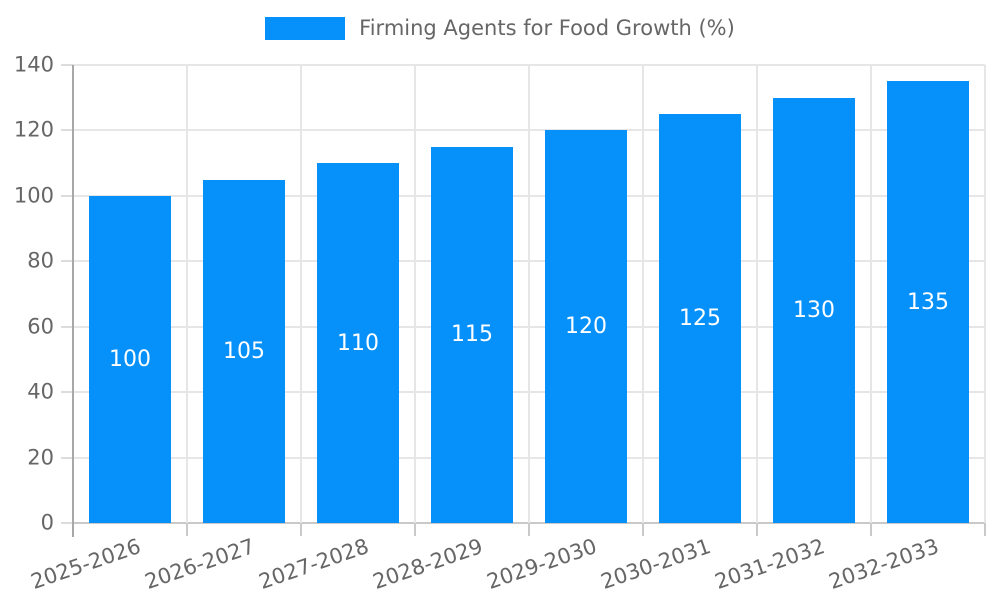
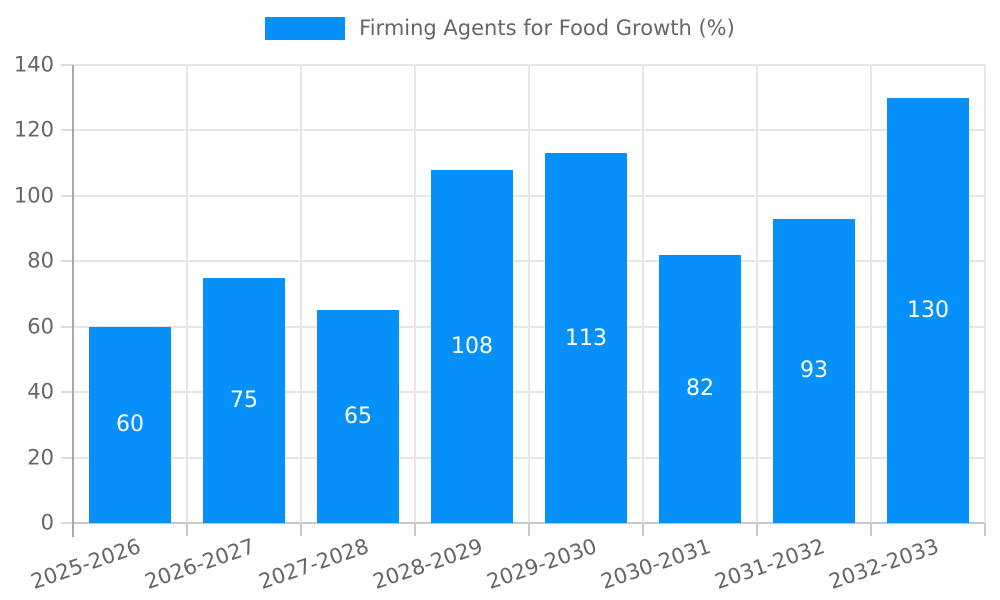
2025-2026: 100 -> 60
2026-2027: 105 -> 75
2027-2028: 110 -> 65
2028-2029: 115 -> 108
2029-2030: 120 -> 113
2030-2031: 125 -> 82
2031-2032: 130 -> 93
2032-2033: 135 -> 130
